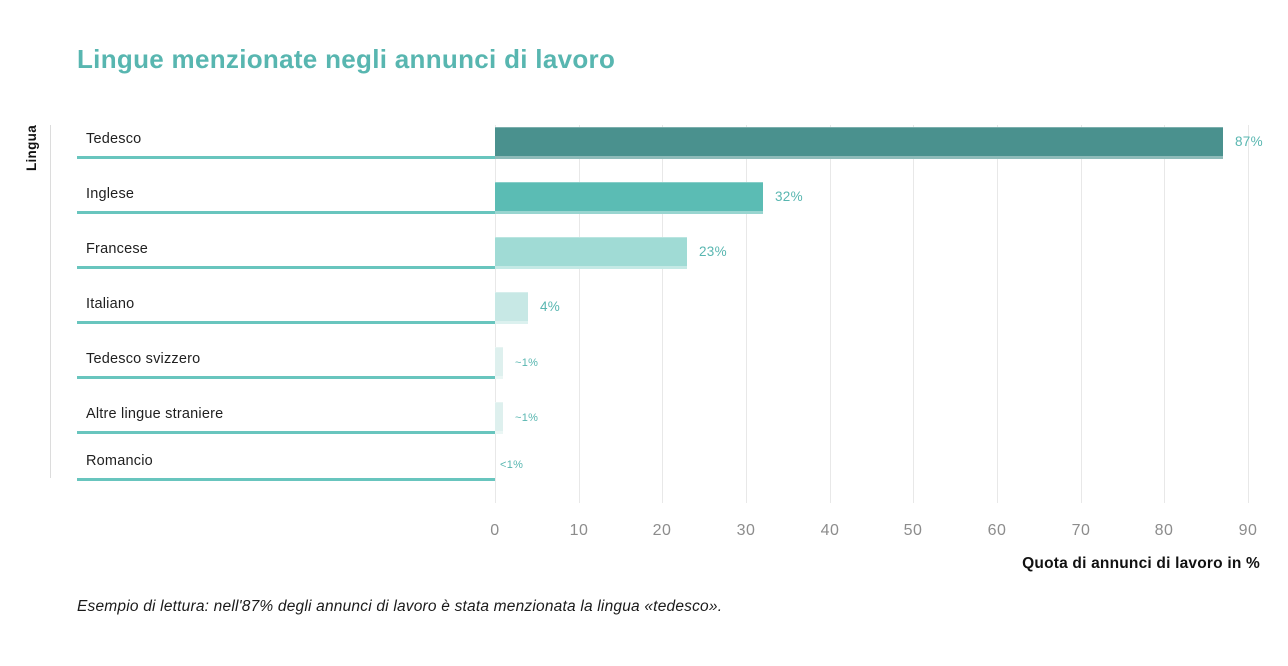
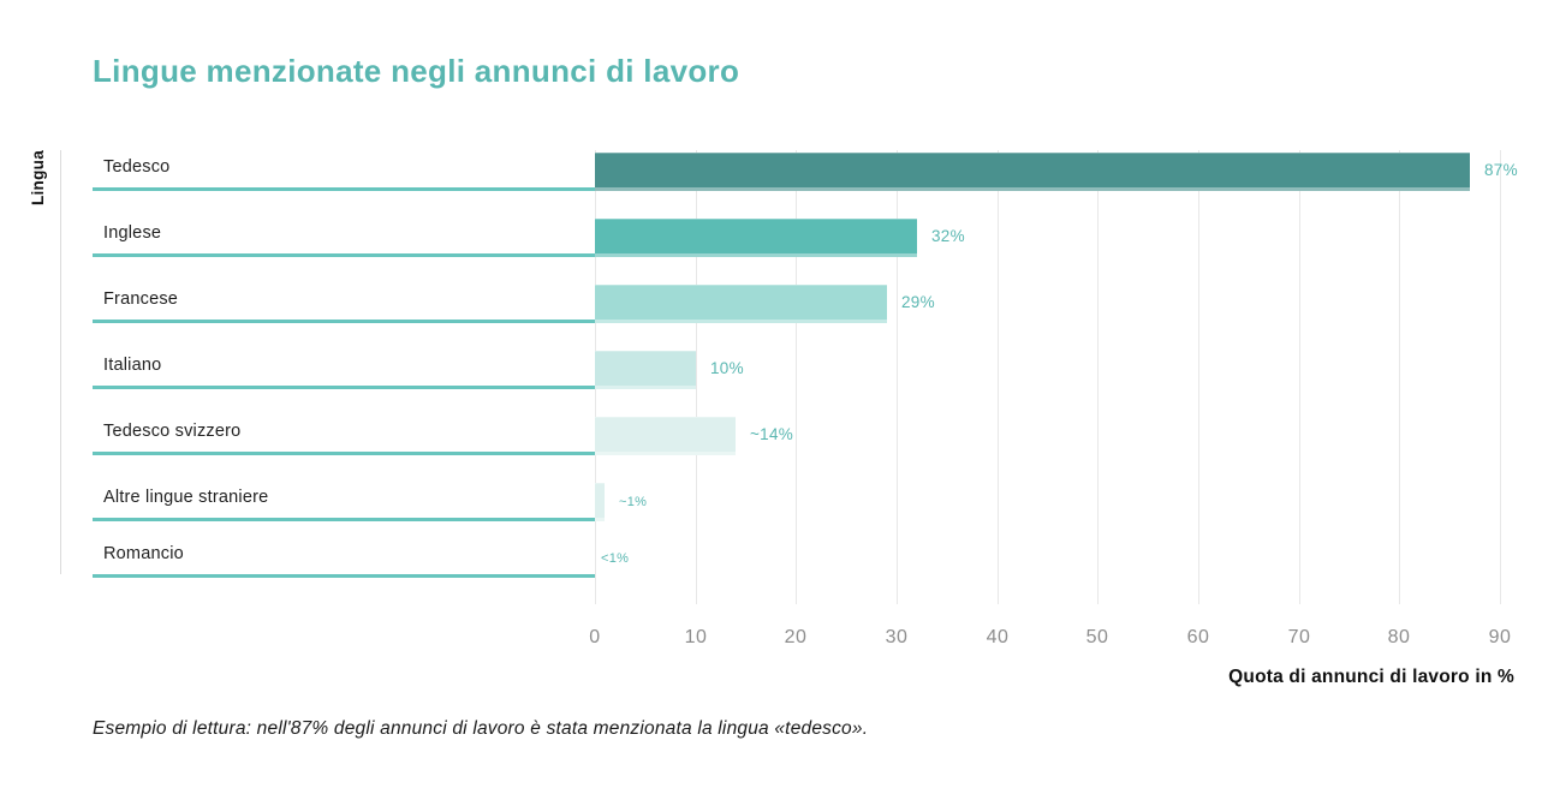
Francese: 23% -> 29%
Italiano: 4% -> 10%
Tedesco svizzero: 1 -> 14
